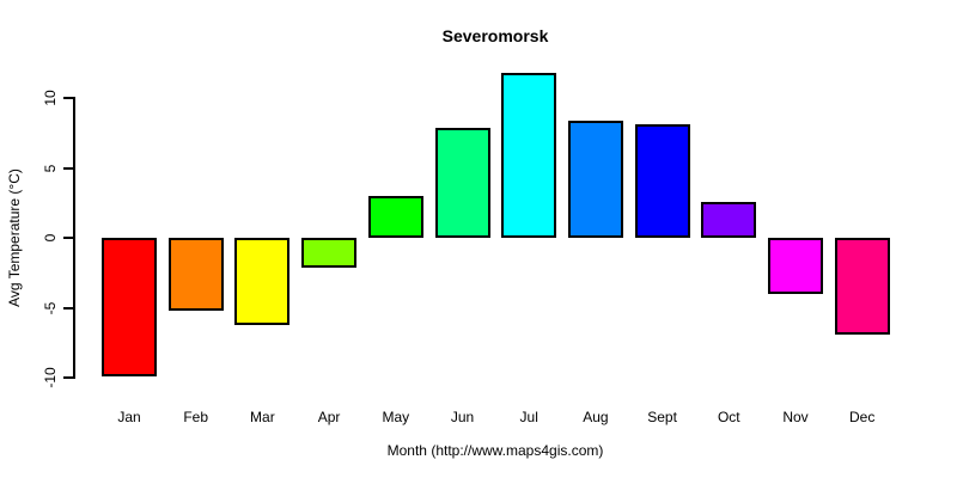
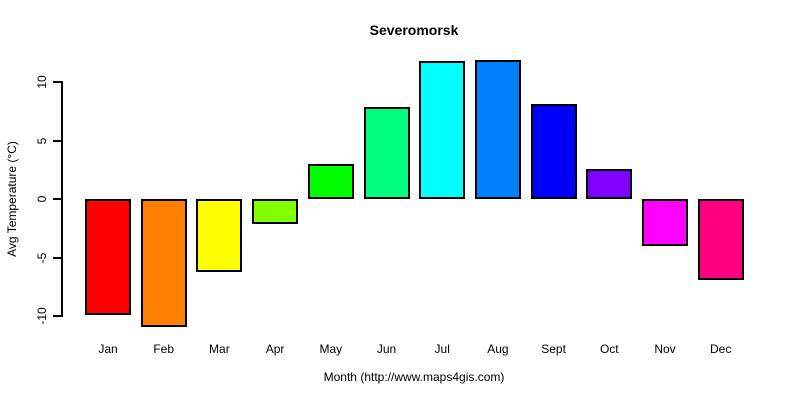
Feb: -5.2 -> -10.9
Aug: 8.4 -> 11.9
